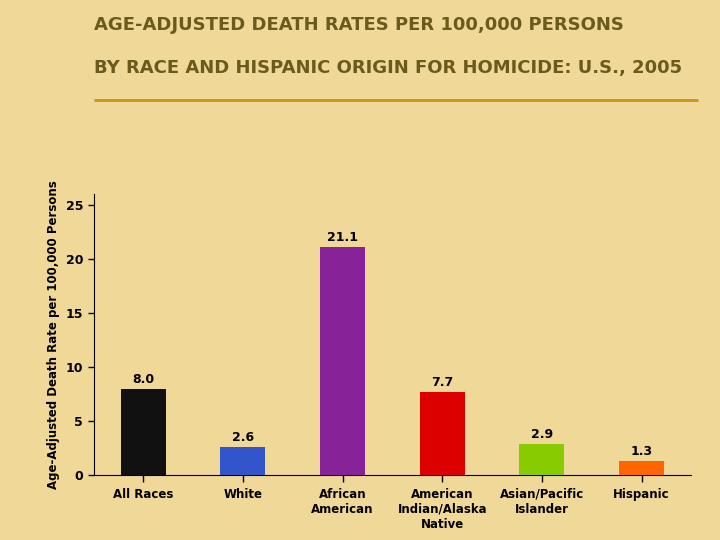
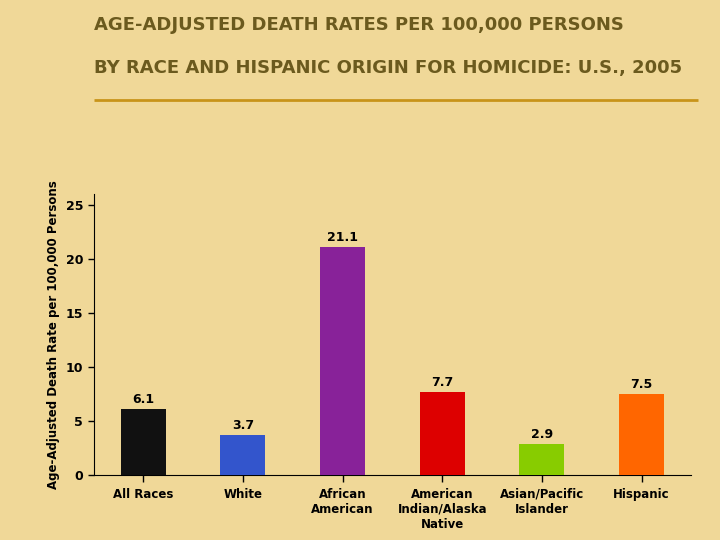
All Races: 8.0 -> 6.1
White: 2.6 -> 3.7
Hispanic: 1.3 -> 7.5
